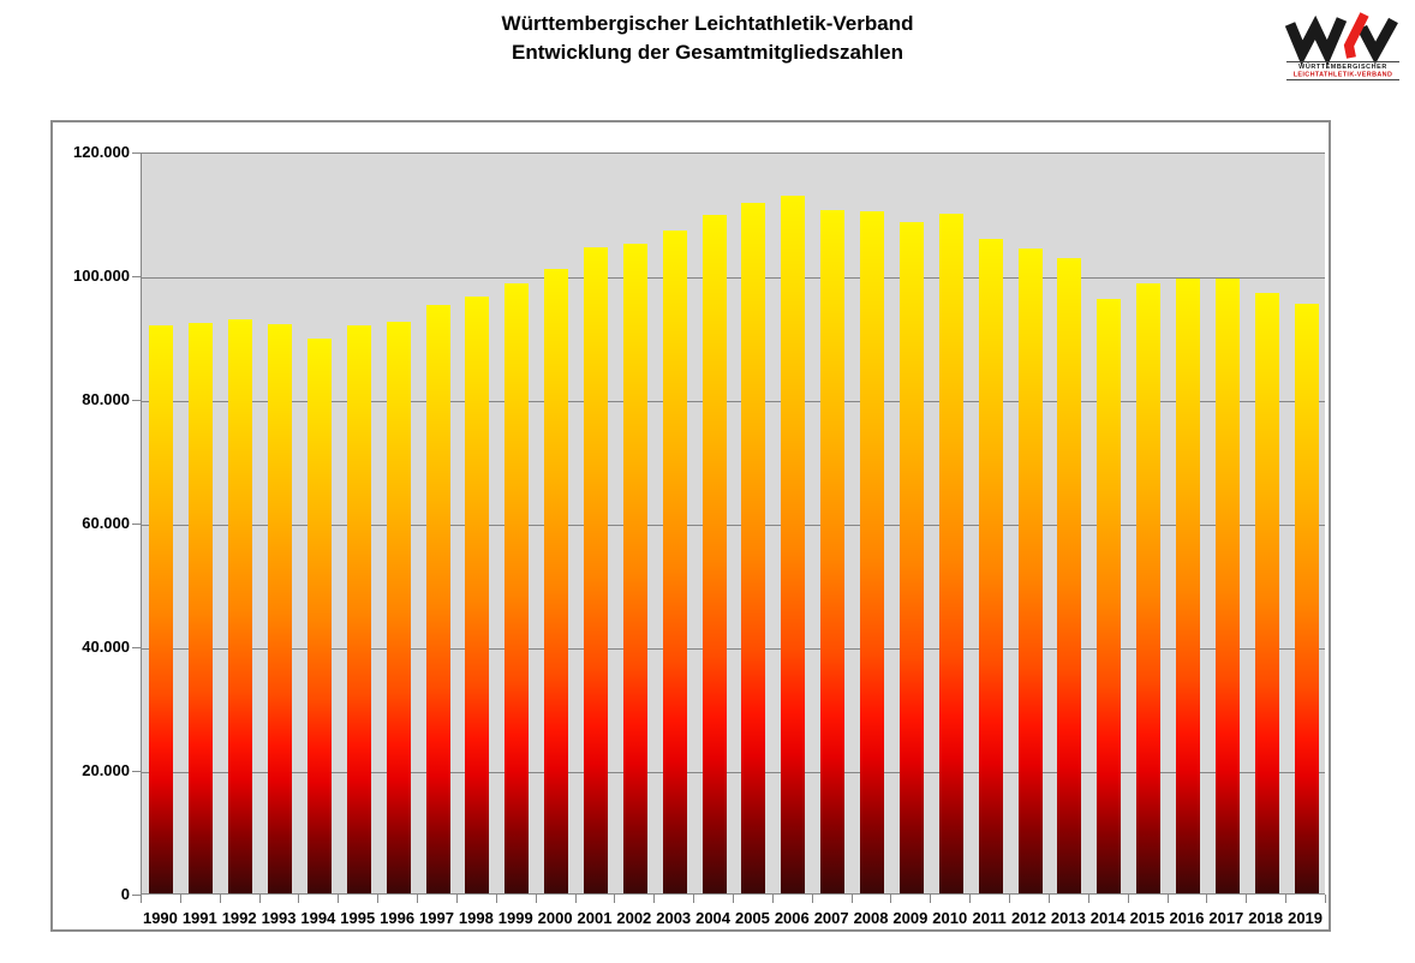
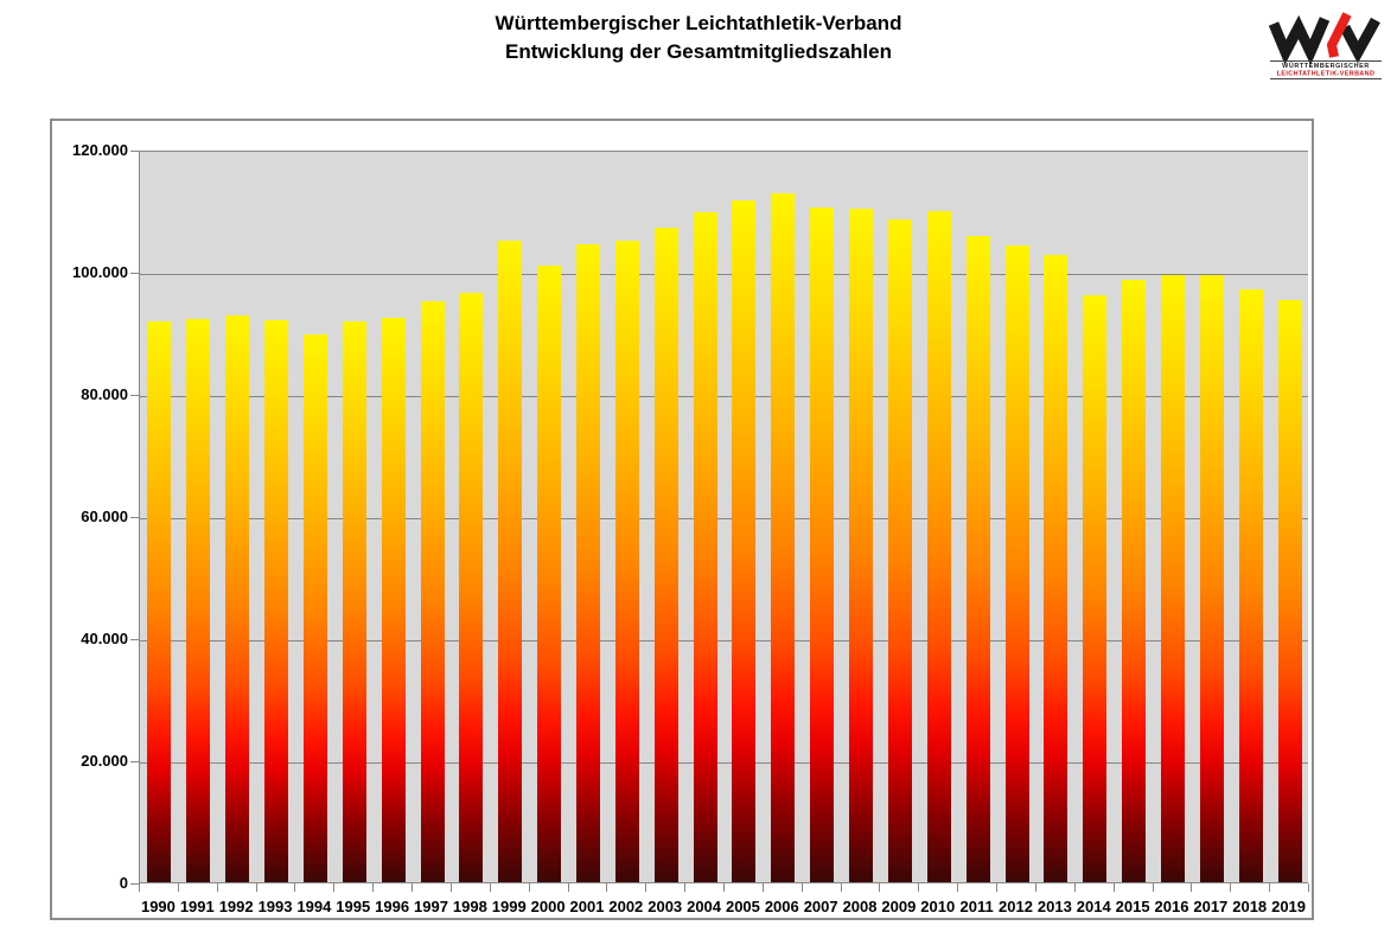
1999: 99000 -> 105000
